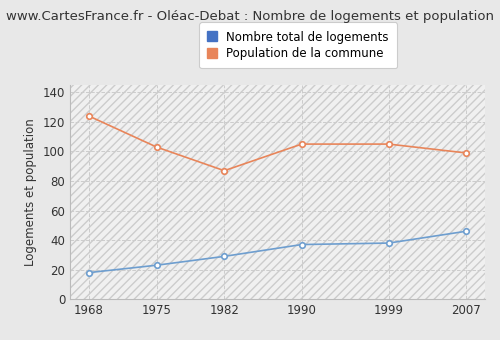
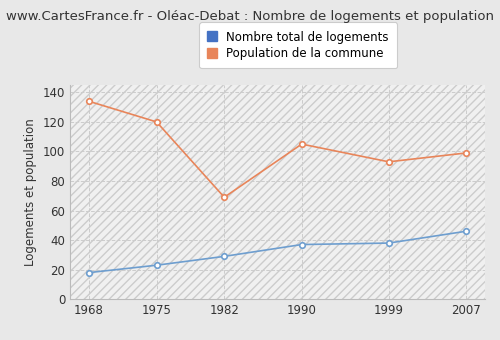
Population de la commune/1968: 124 -> 134
Population de la commune/1975: 103 -> 120
Population de la commune/1982: 87 -> 69
Population de la commune/1999: 105 -> 93
